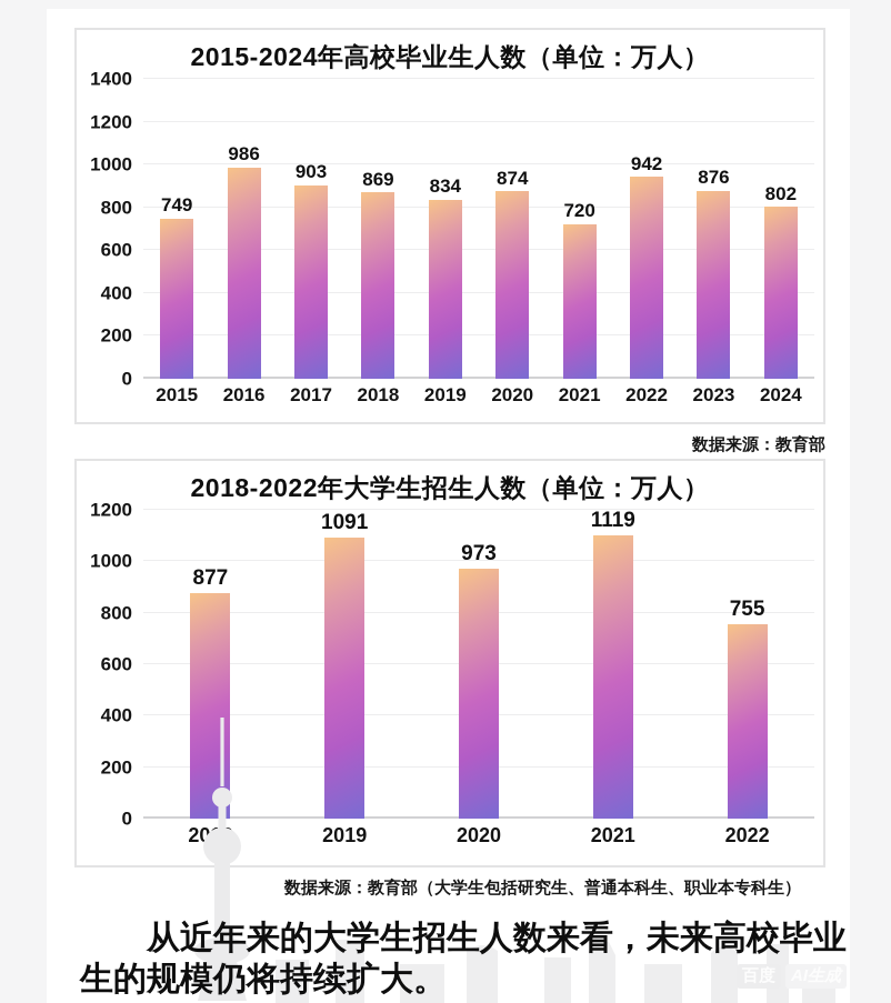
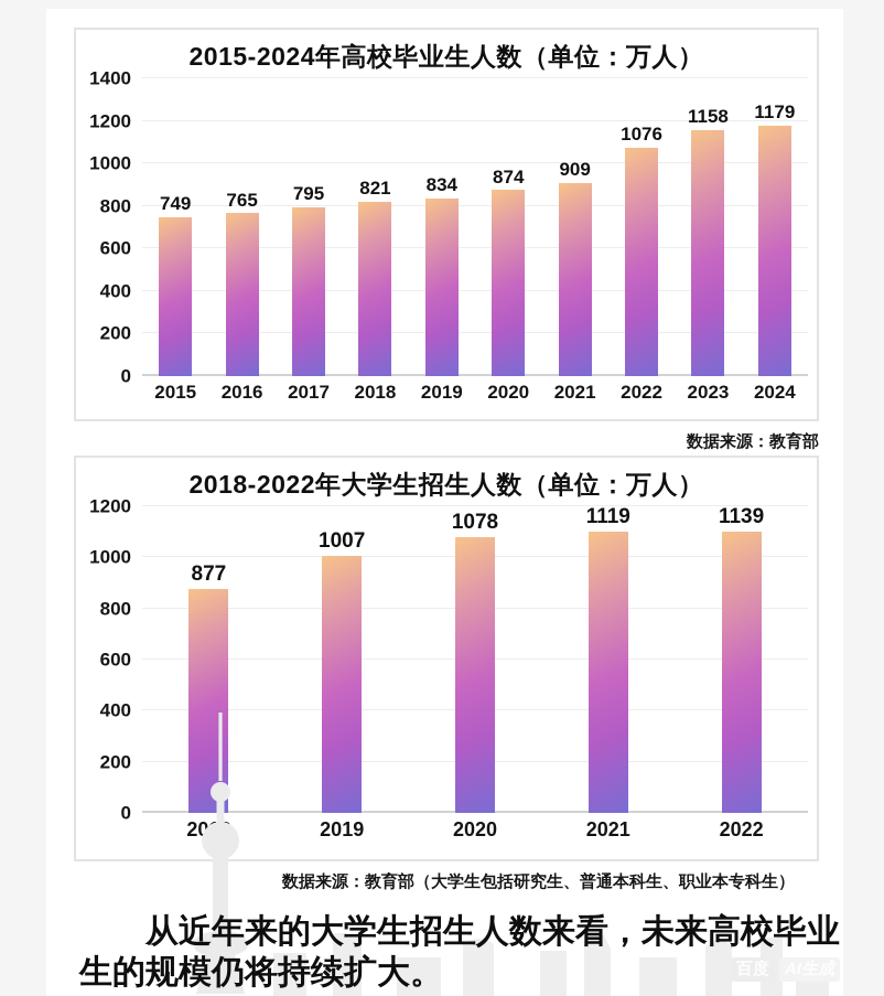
2015-2024年高校毕业生人数（单位：万人）/2016: 986 -> 765
2015-2024年高校毕业生人数（单位：万人）/2017: 903 -> 795
2015-2024年高校毕业生人数（单位：万人）/2018: 869 -> 821
2015-2024年高校毕业生人数（单位：万人）/2021: 720 -> 909
2015-2024年高校毕业生人数（单位：万人）/2022: 942 -> 1076
2015-2024年高校毕业生人数（单位：万人）/2023: 876 -> 1158
2015-2024年高校毕业生人数（单位：万人）/2024: 802 -> 1179
2018-2022年大学生招生人数（单位：万人）/2019: 1091 -> 1007
2018-2022年大学生招生人数（单位：万人）/2020: 973 -> 1078
2018-2022年大学生招生人数（单位：万人）/2022: 755 -> 1139
